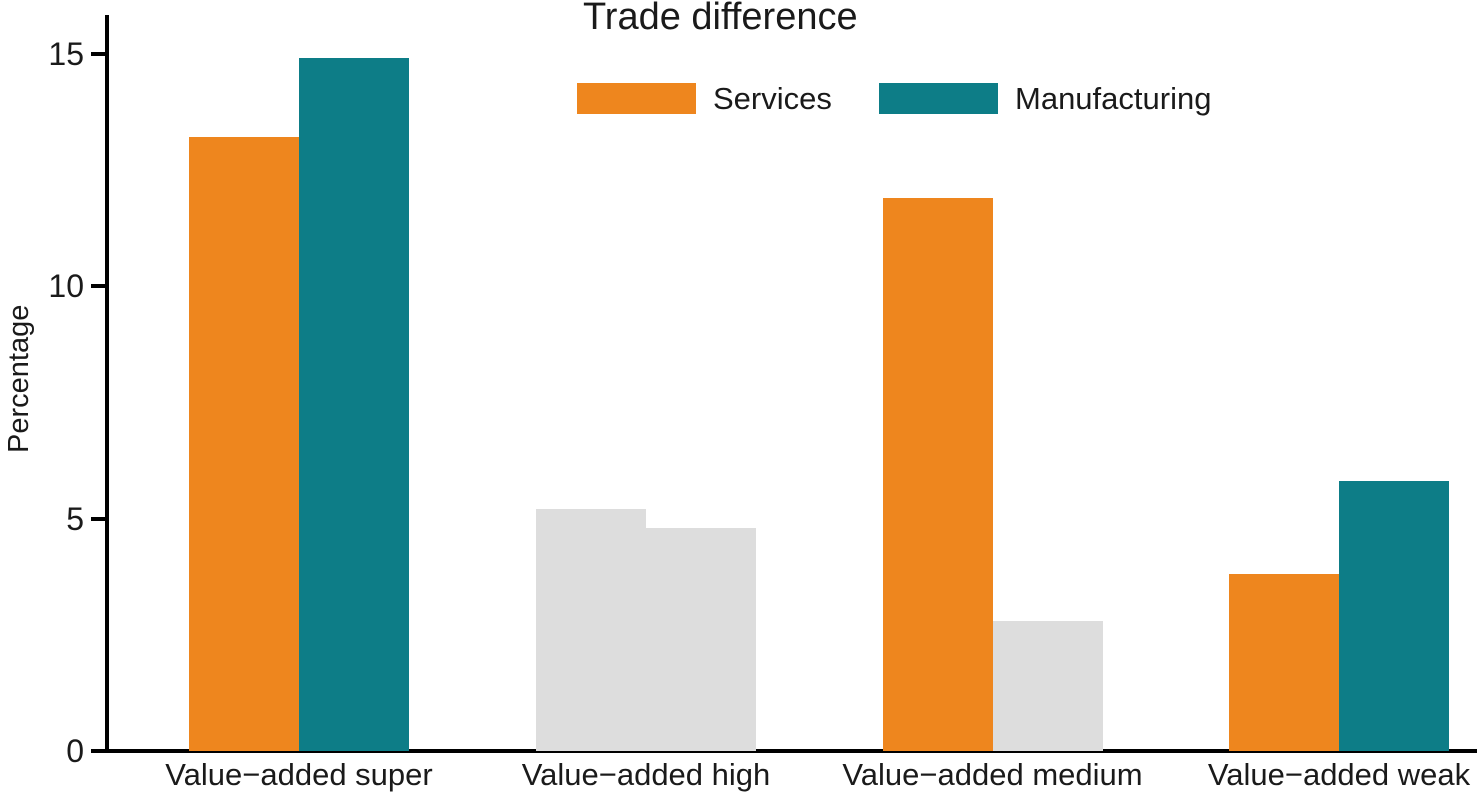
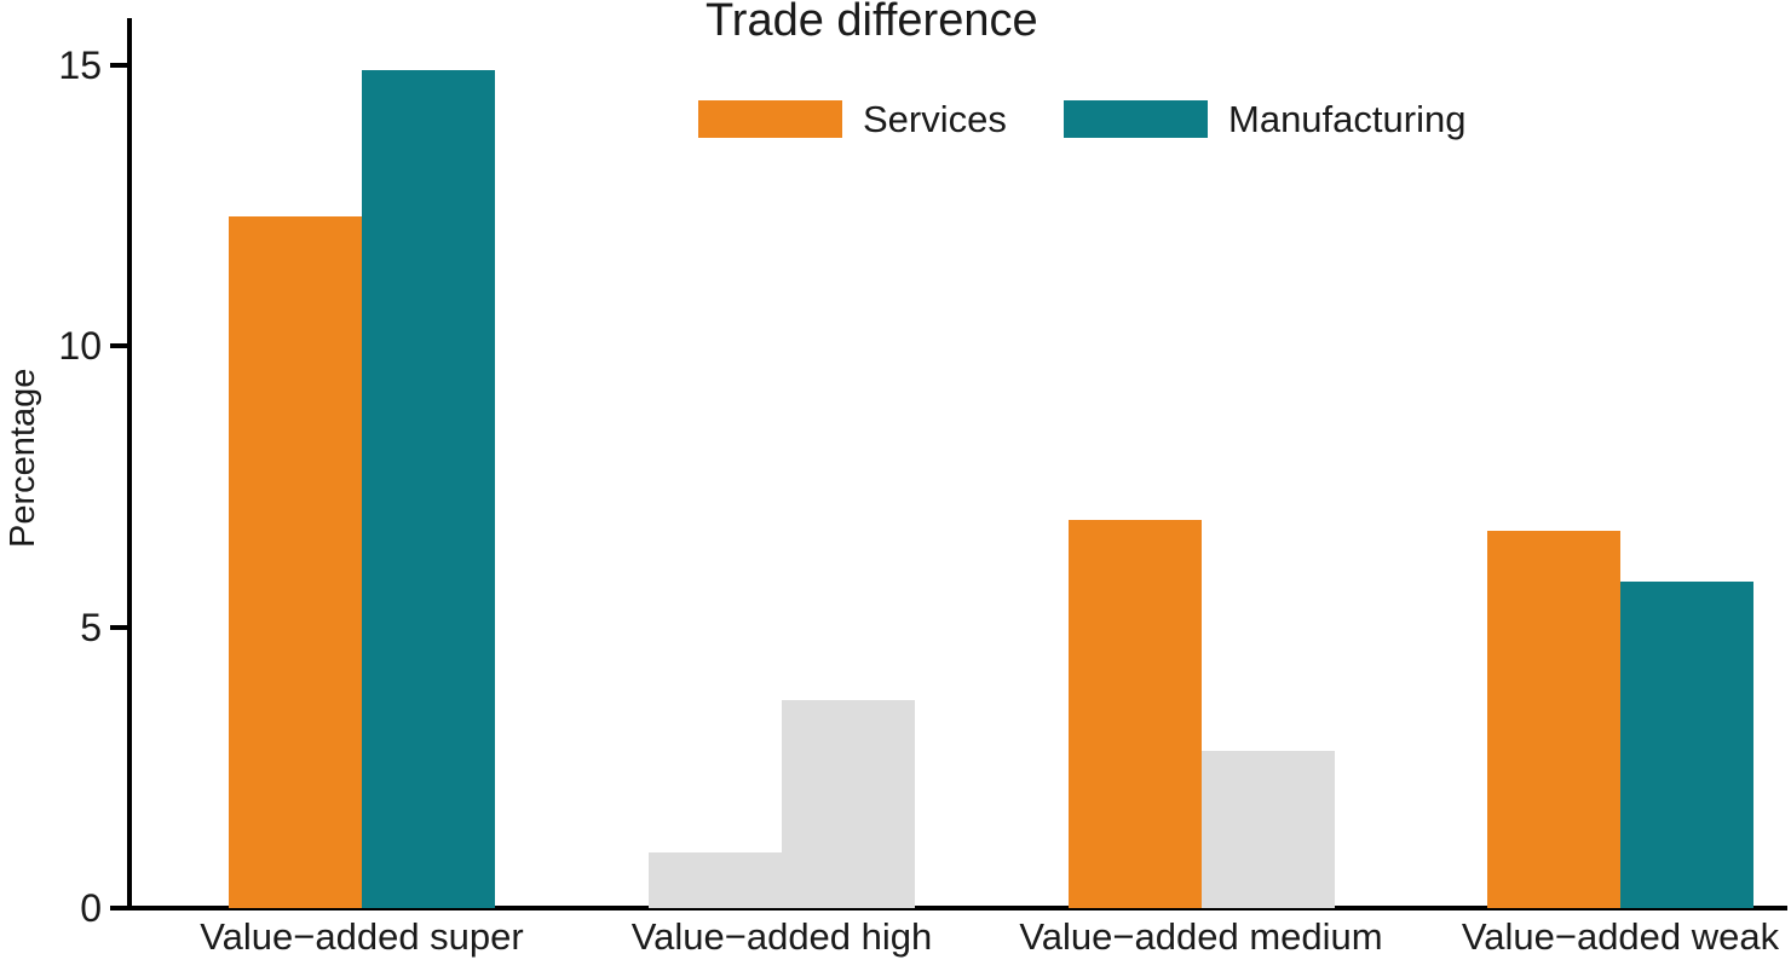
Services/Value−added super: 13.2 -> 12.3
Services/Value−added high: 5.2 -> 1.0
Manufacturing/Value−added high: 4.8 -> 3.7
Services/Value−added medium: 11.9 -> 6.9
Services/Value−added weak: 3.8 -> 6.7
